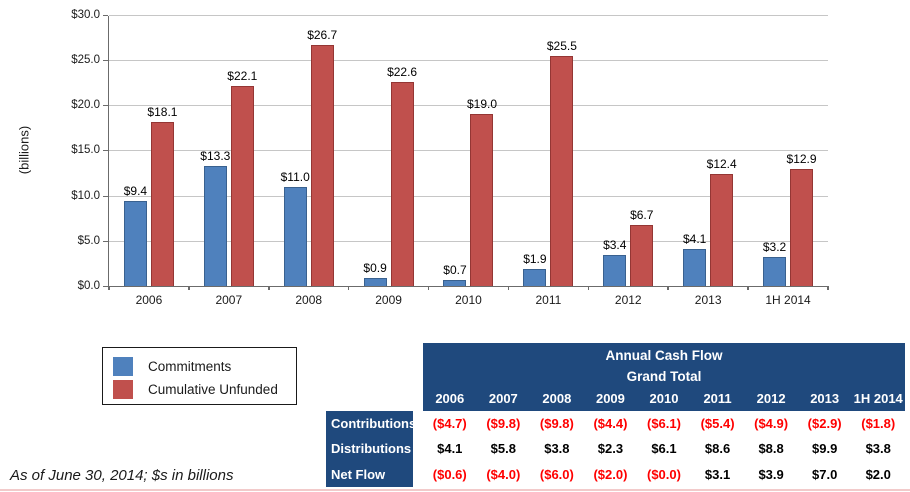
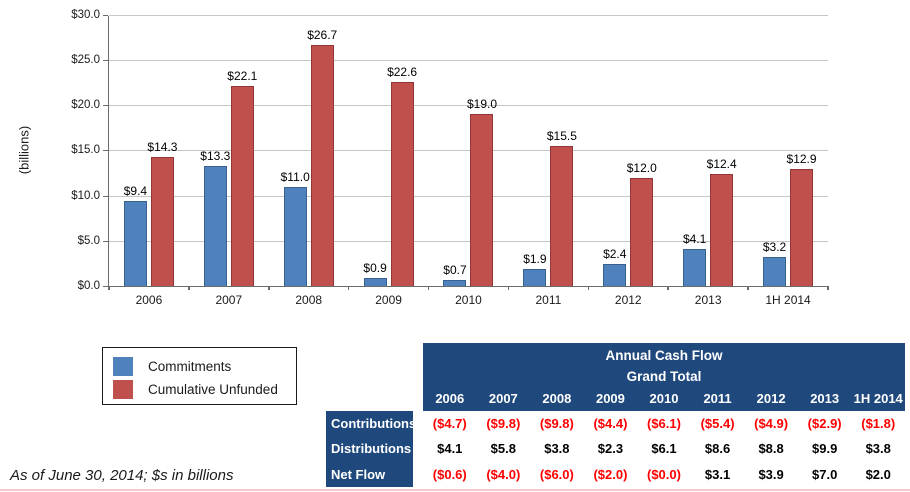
Cumulative Unfunded/2006: $18.1 -> $14.3
Cumulative Unfunded/2011: $25.5 -> $15.5
Commitments/2012: $3.4 -> $2.4
Cumulative Unfunded/2012: $6.7 -> $12.0
